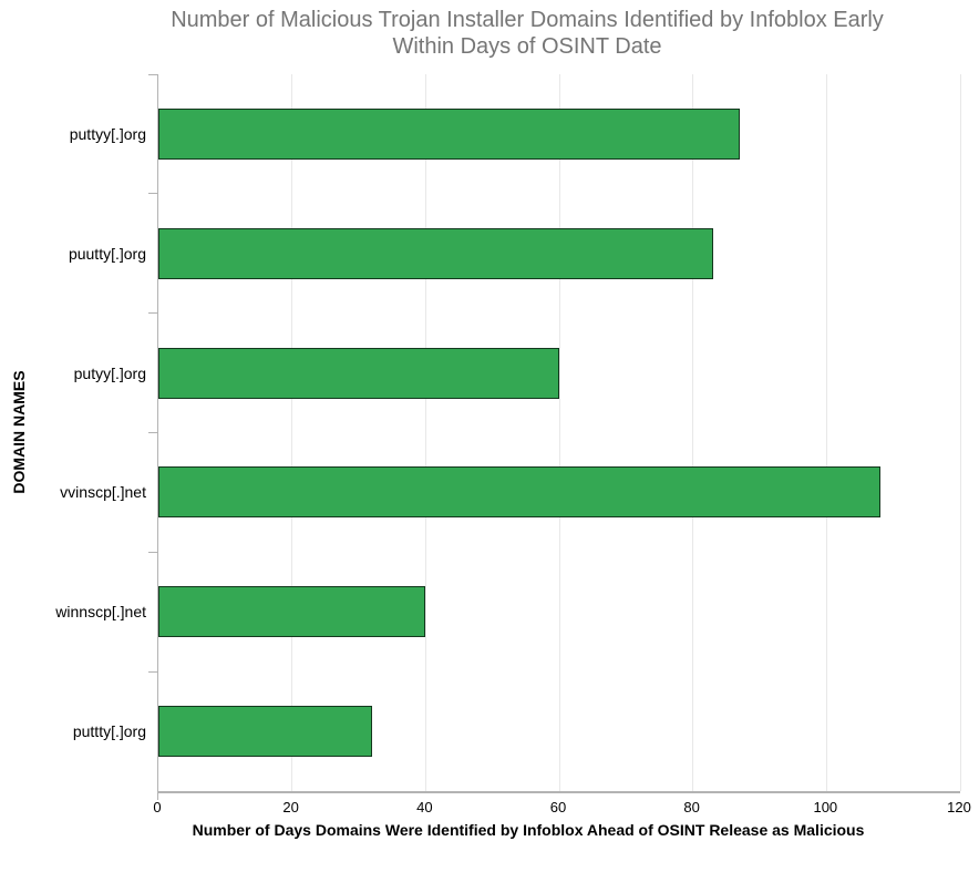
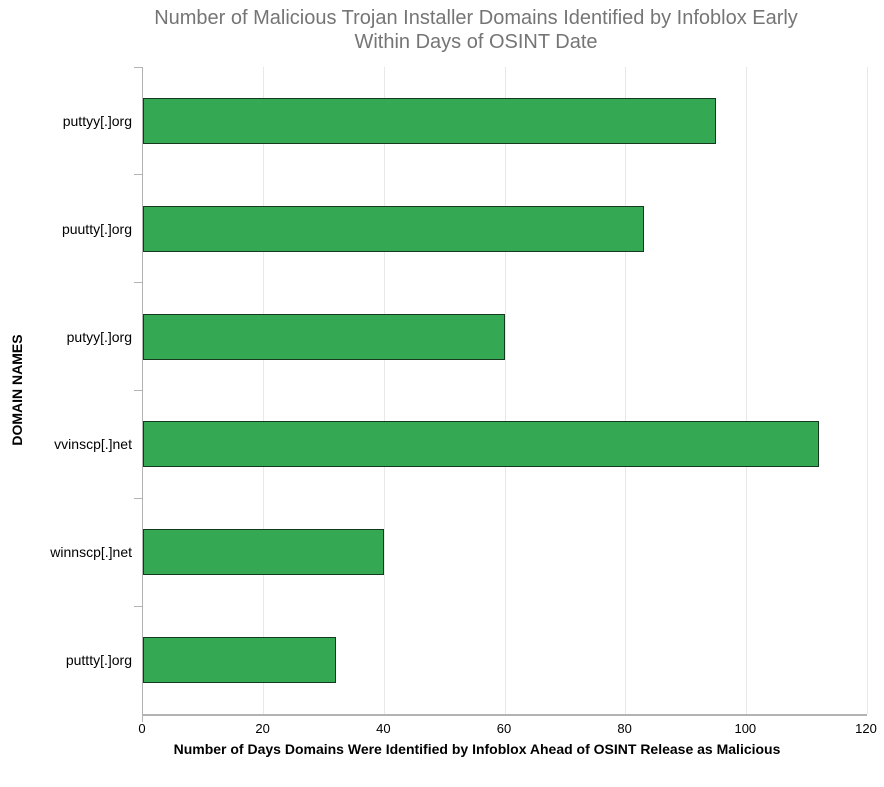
puttyy[.]org: 87 -> 95
vvinscp[.]net: 108 -> 112
